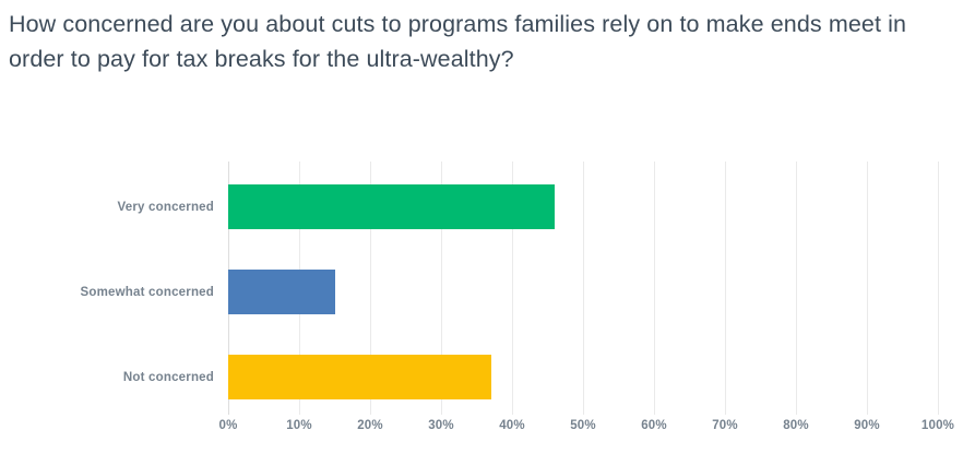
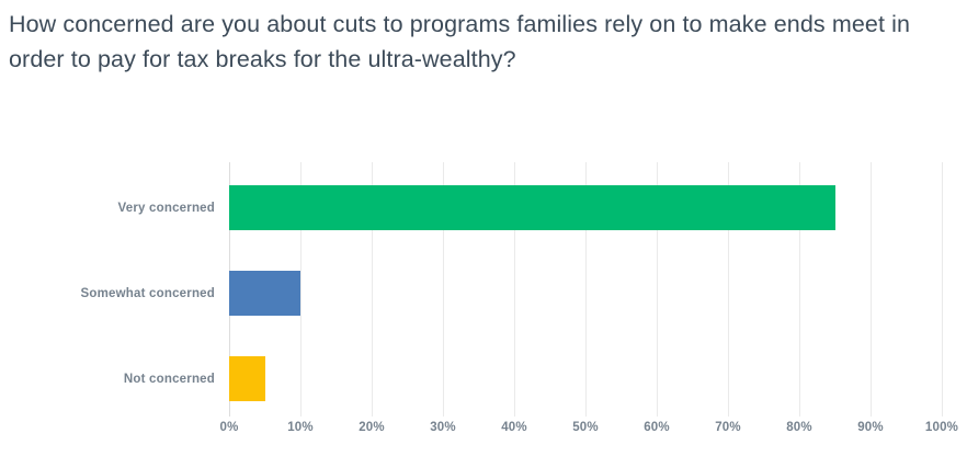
Very concerned: 46% -> 85%
Somewhat concerned: 15% -> 10%
Not concerned: 37% -> 5%
